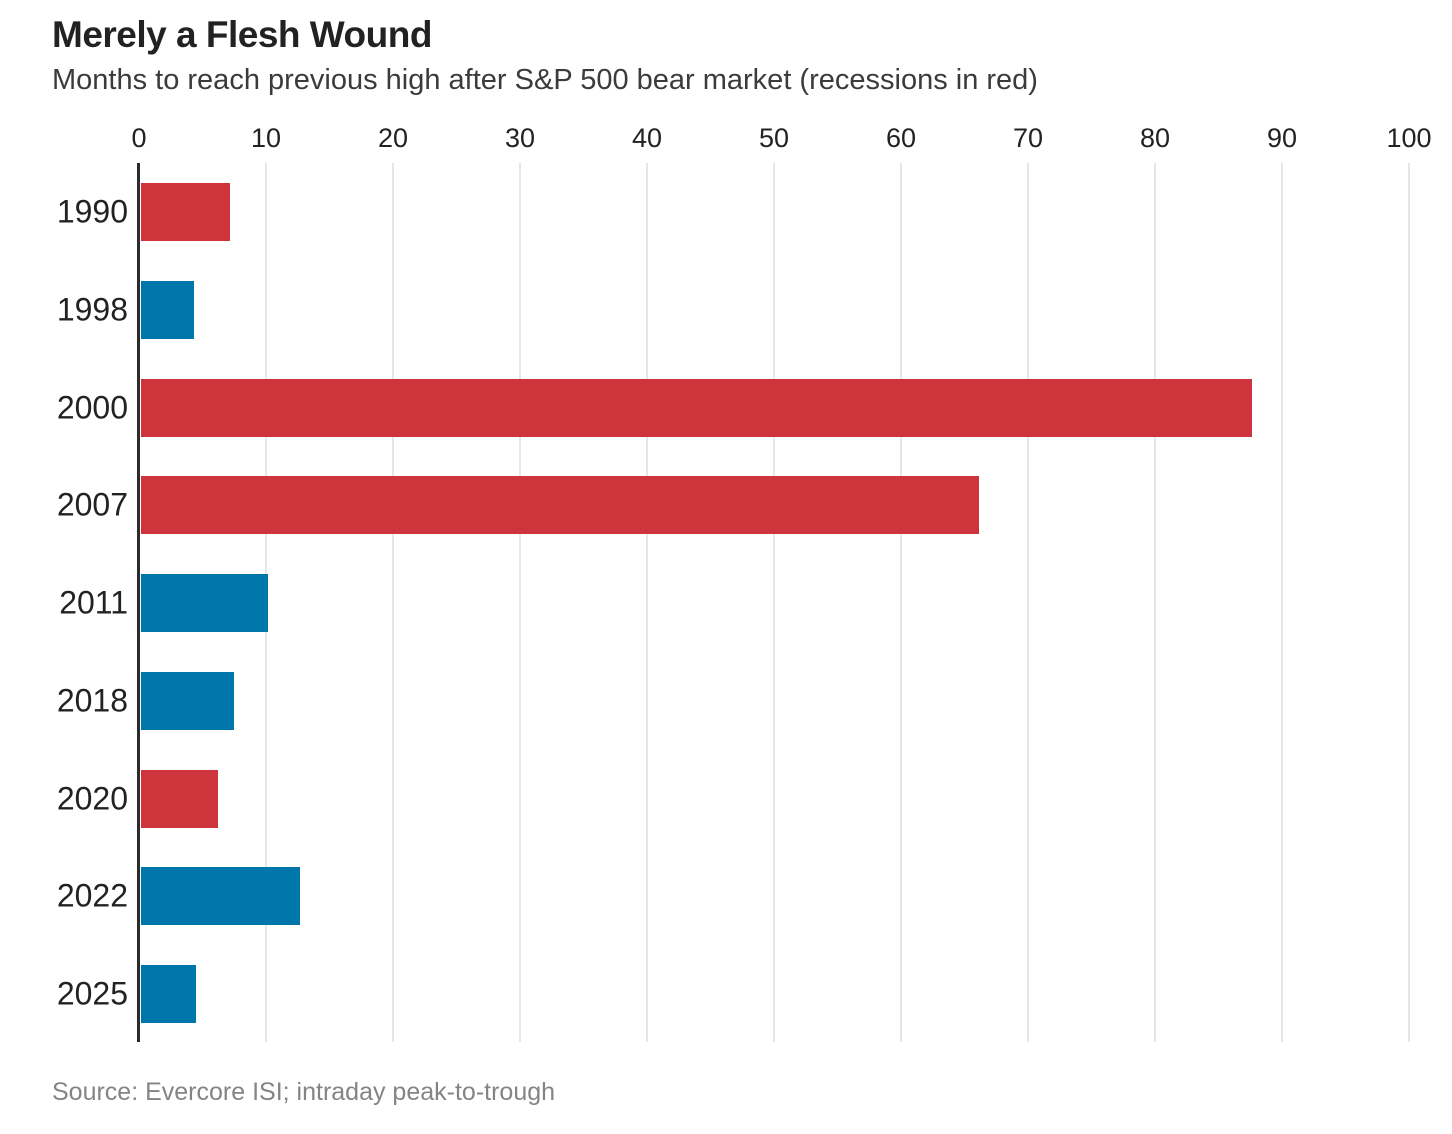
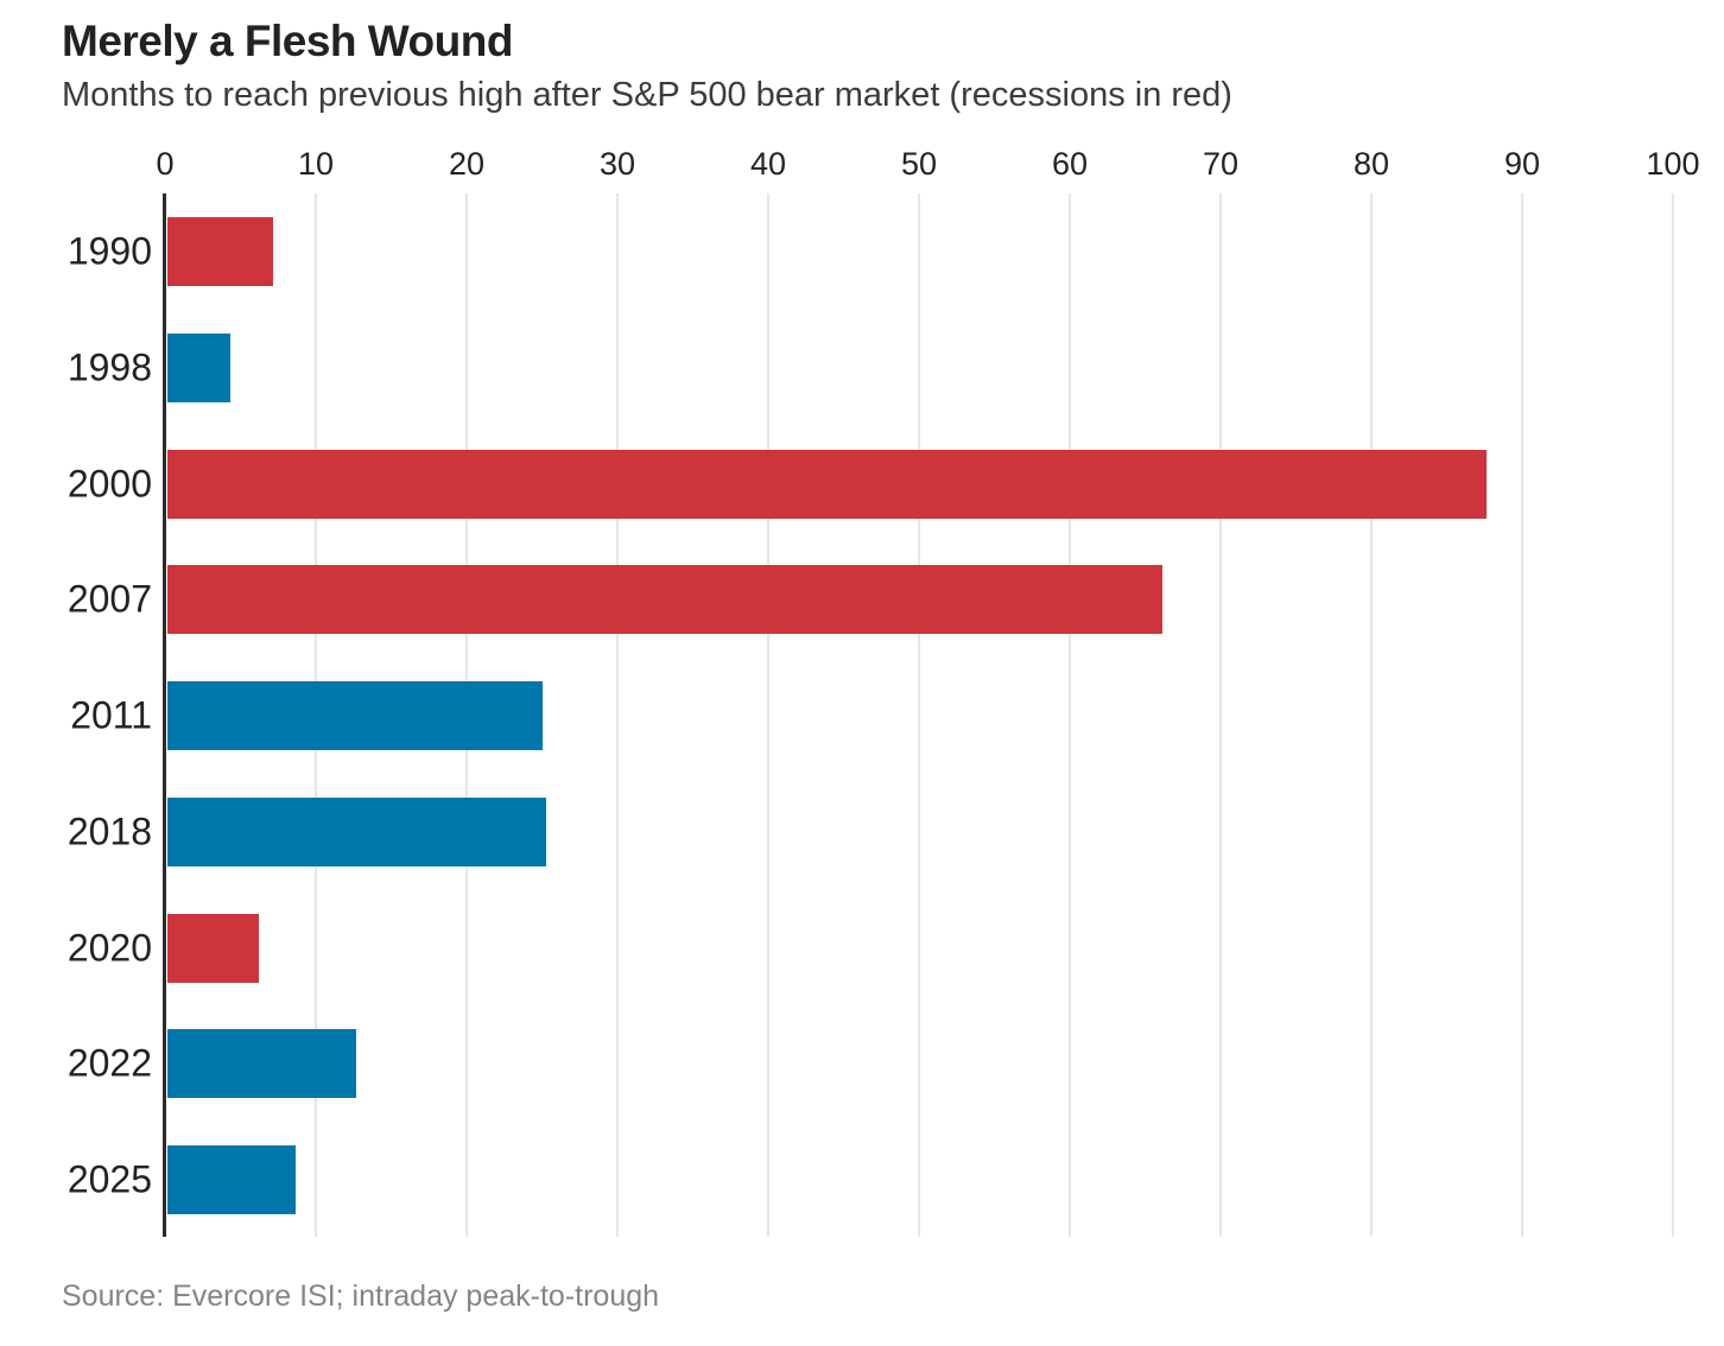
2011: 10.0 -> 24.9
2018: 7.3 -> 25.1
2025: 4.3 -> 8.5
